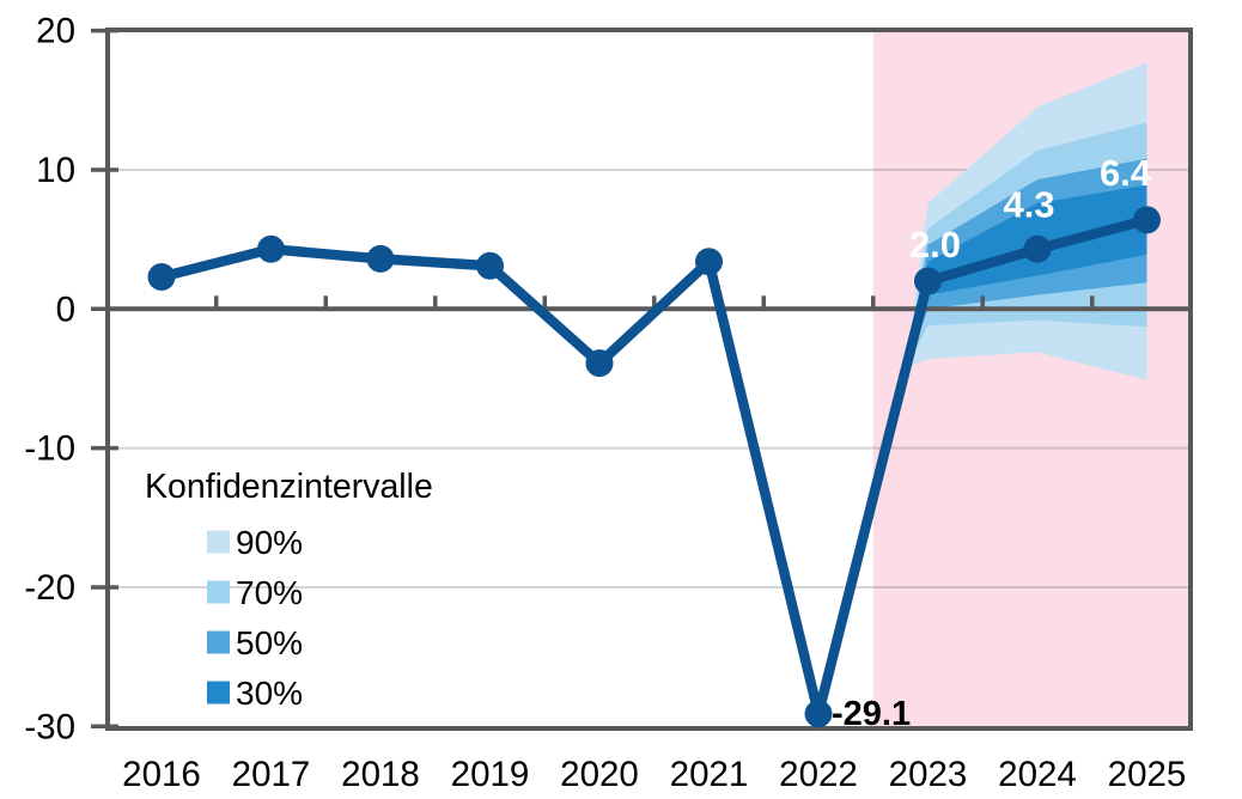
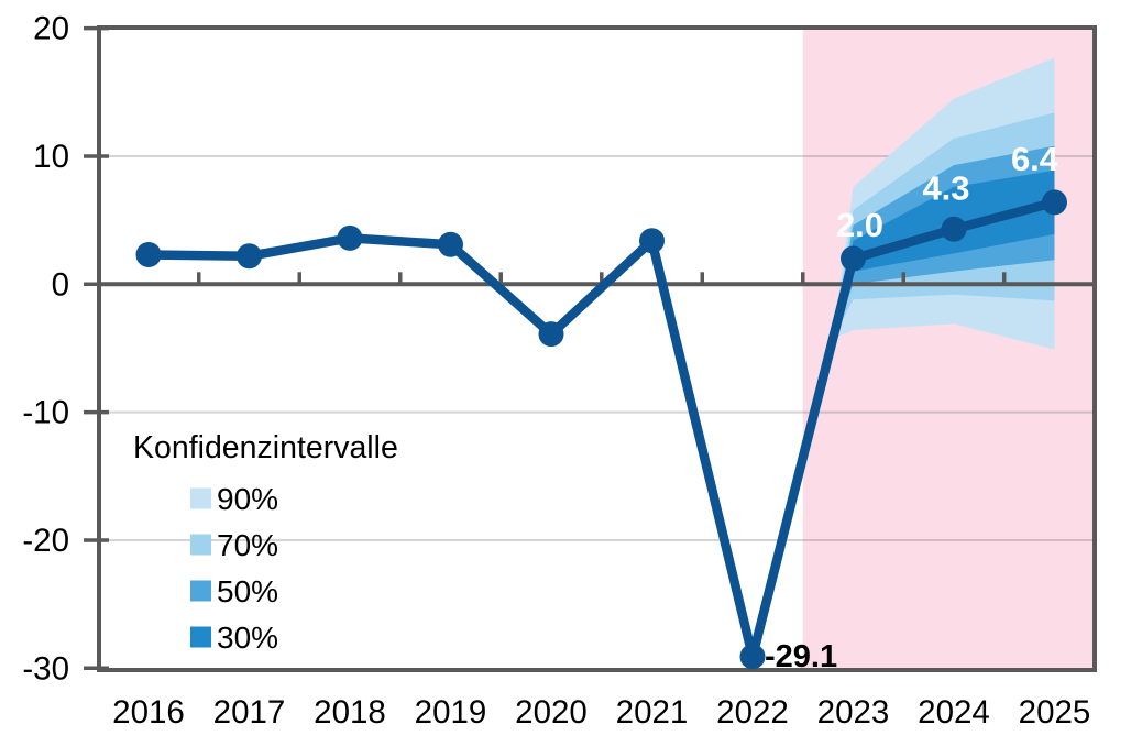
2017: 4.3 -> 2.2
